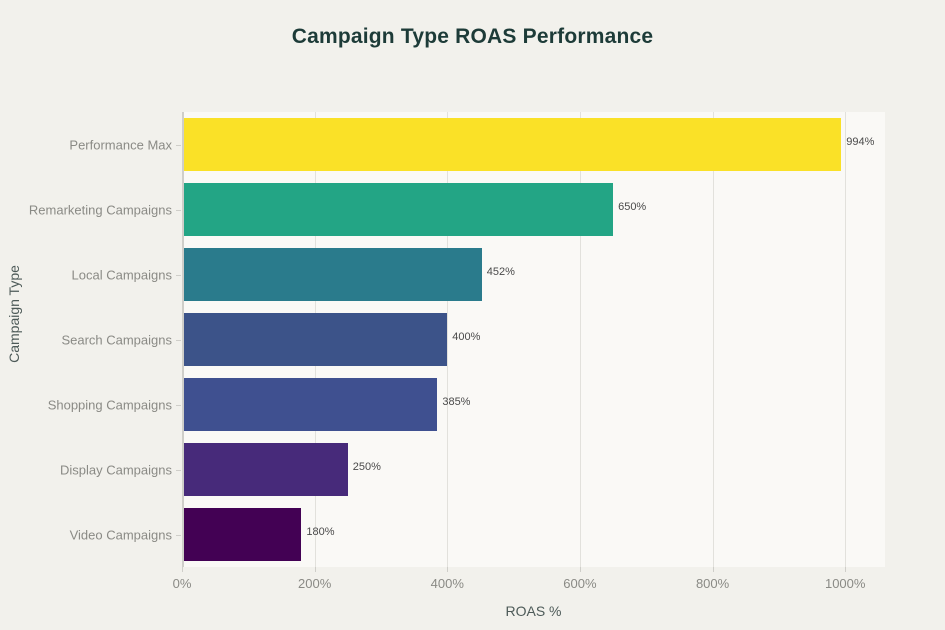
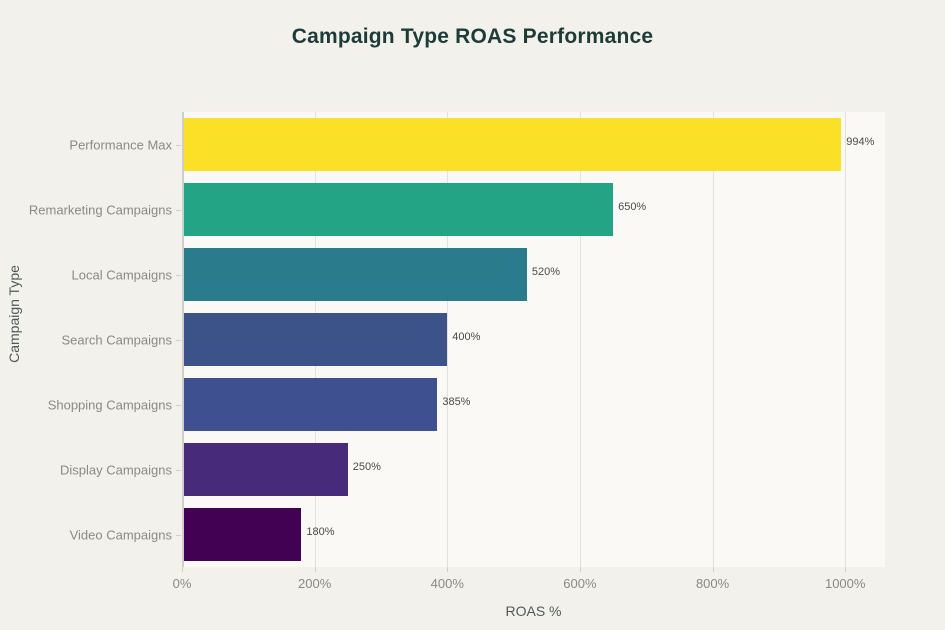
Local Campaigns: 452% -> 520%
